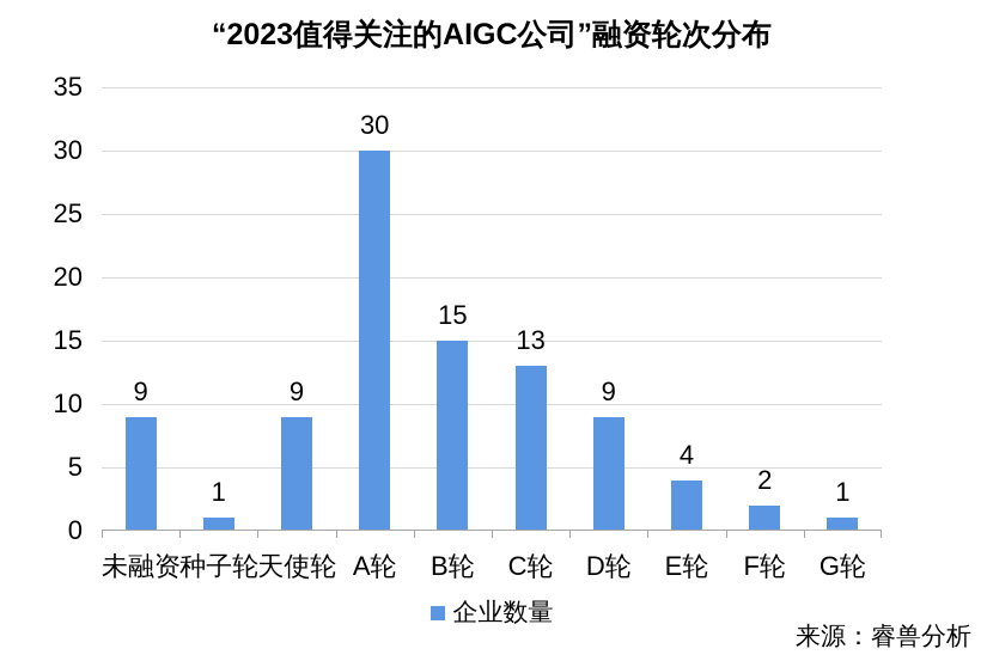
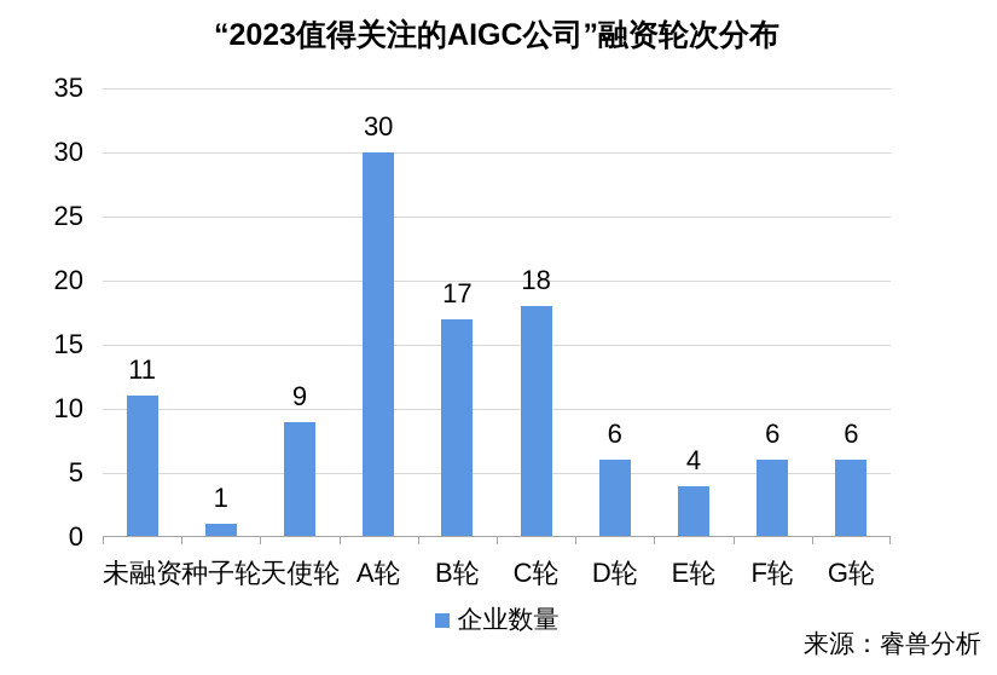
未融资: 9 -> 11
B轮: 15 -> 17
C轮: 13 -> 18
D轮: 9 -> 6
F轮: 2 -> 6
G轮: 1 -> 6
